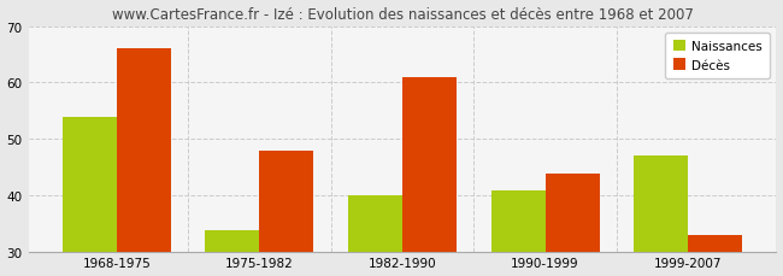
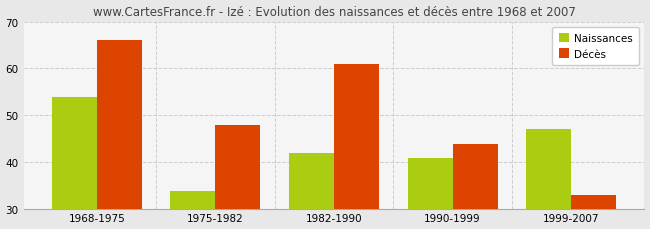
Naissances/1982-1990: 40 -> 42
